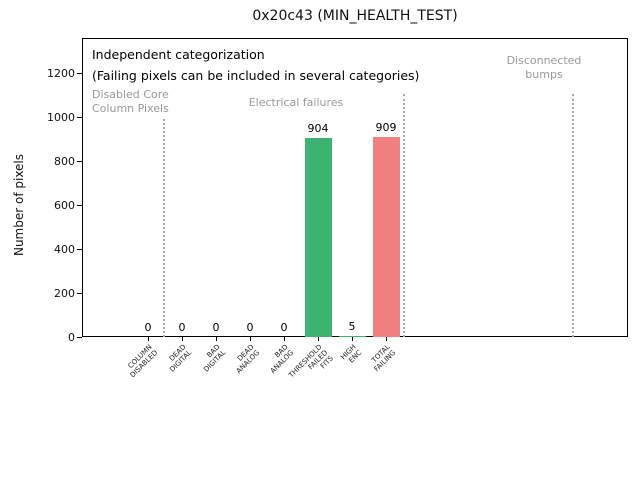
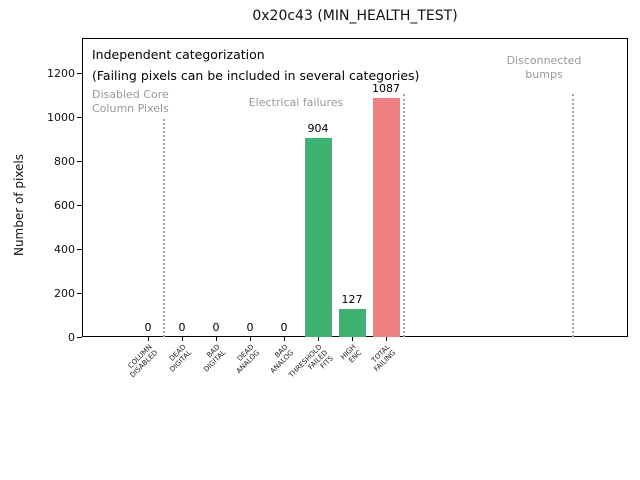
HIGH ENC: 5 -> 127
TOTAL FAILING: 909 -> 1087
